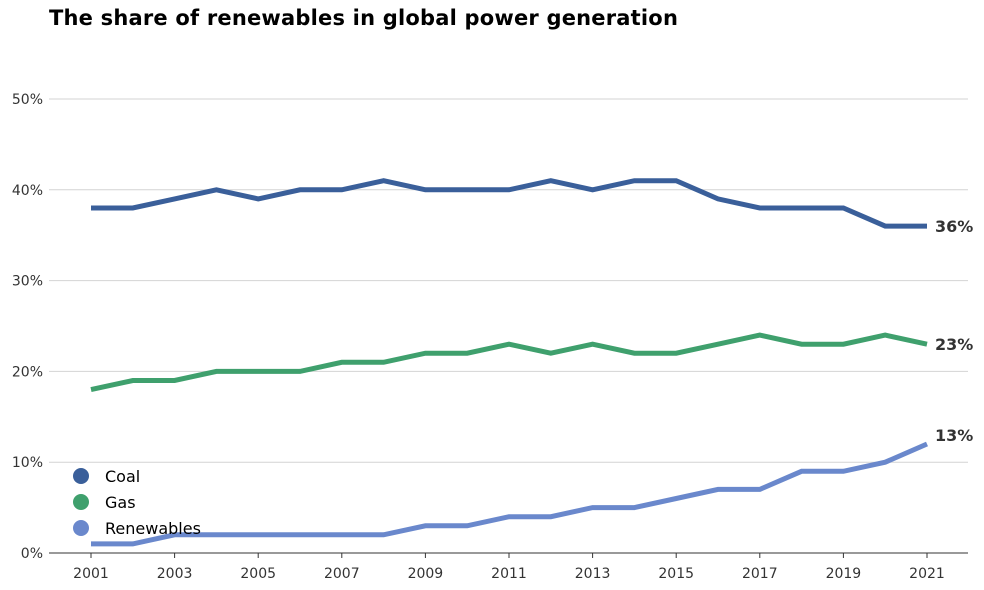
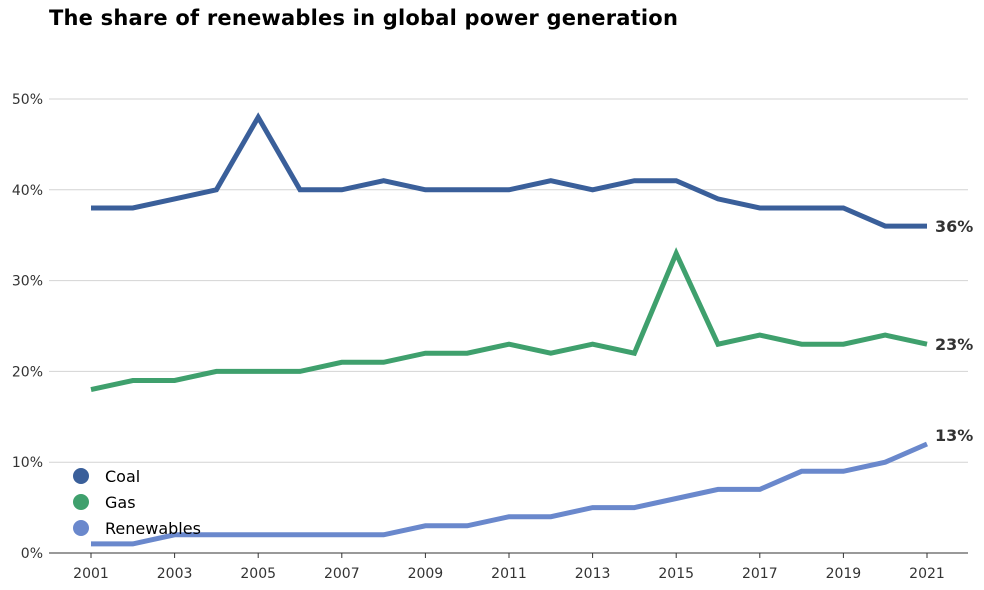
Coal/2005: 39% -> 48%
Gas/2015: 22% -> 33%
